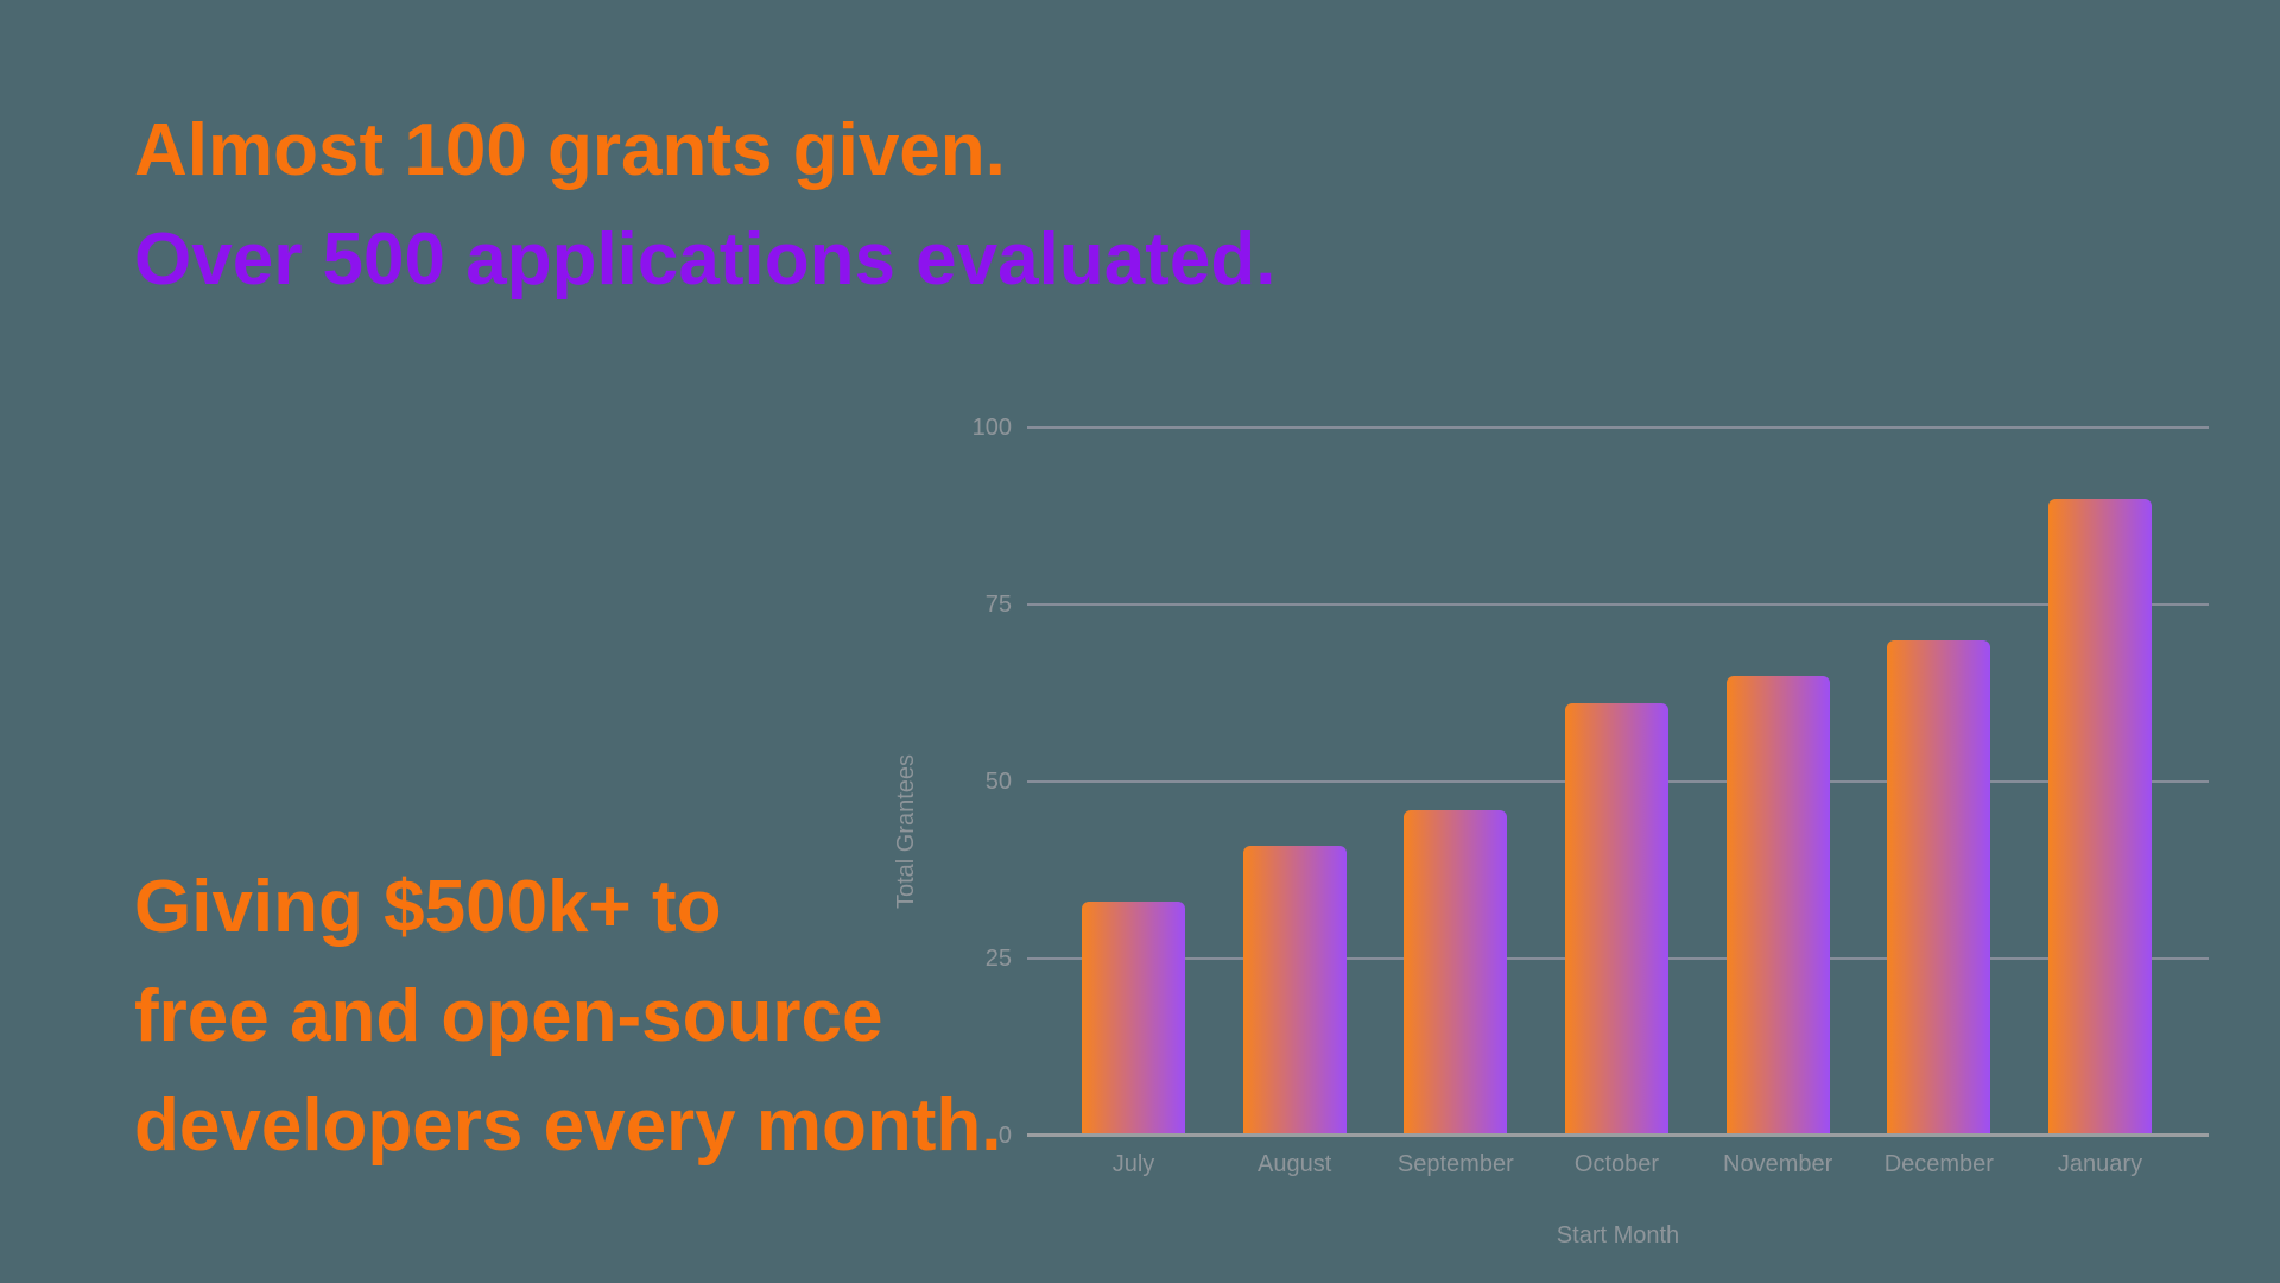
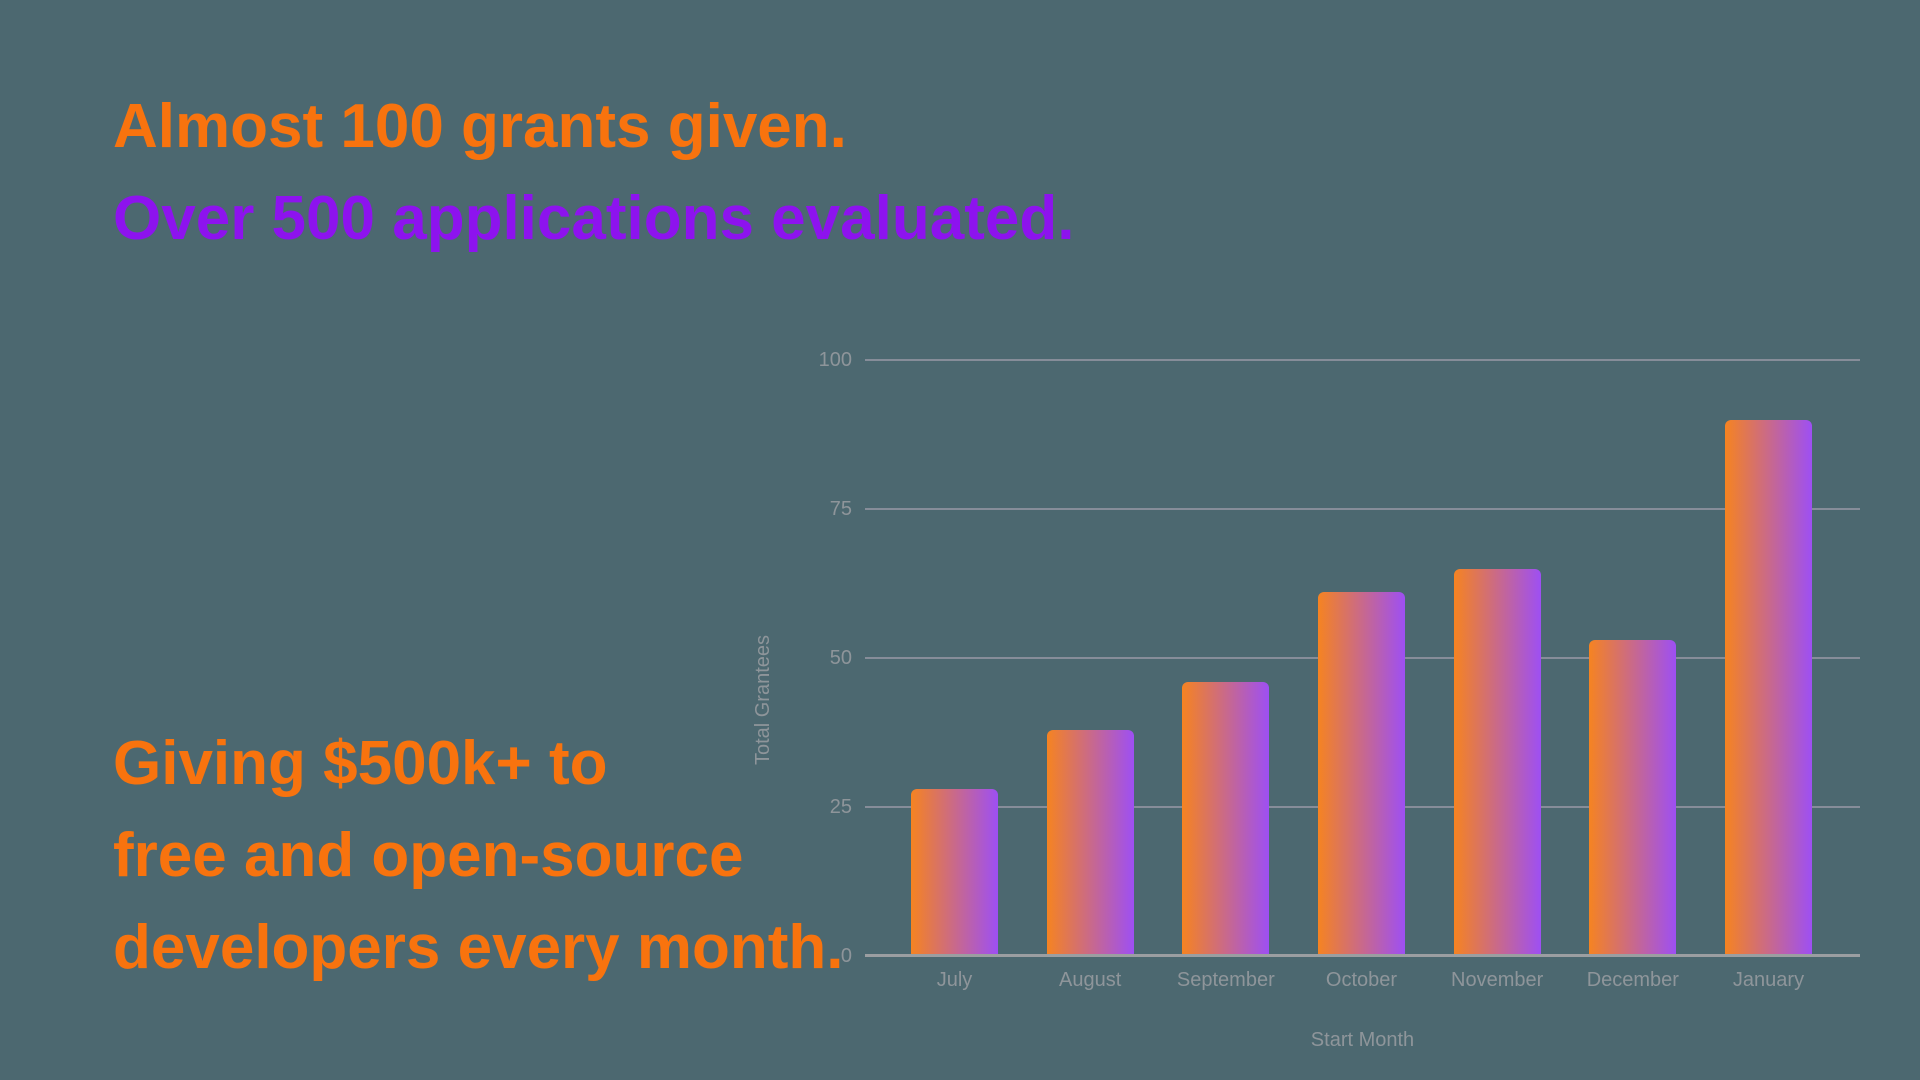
July: 33 -> 28
August: 41 -> 38
December: 70 -> 53
